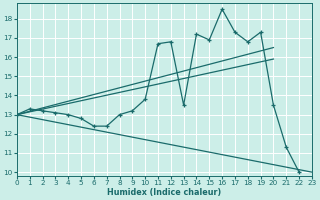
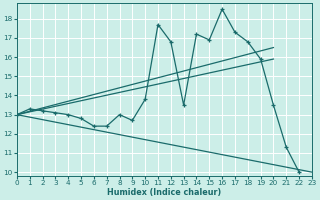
9: 13.2 -> 12.7
11: 16.7 -> 17.7
19: 17.3 -> 15.9
